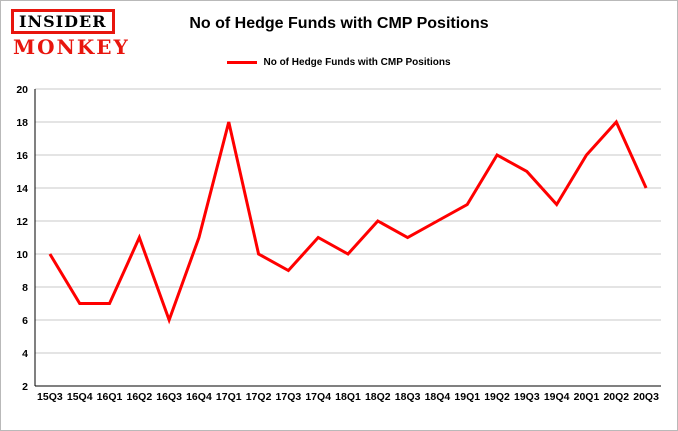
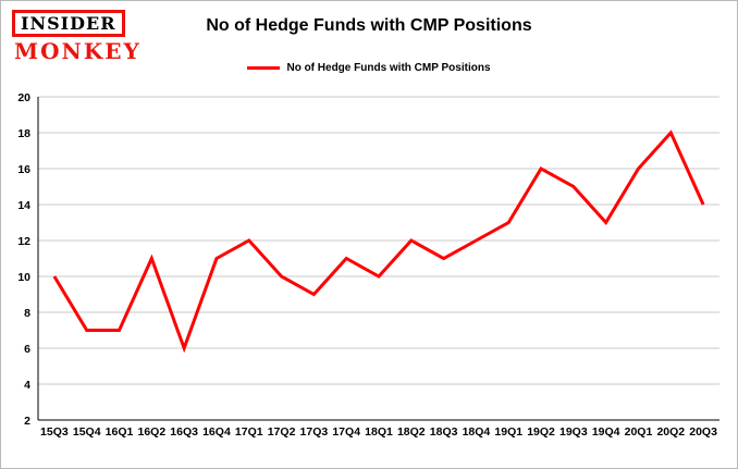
17Q1: 18 -> 12
